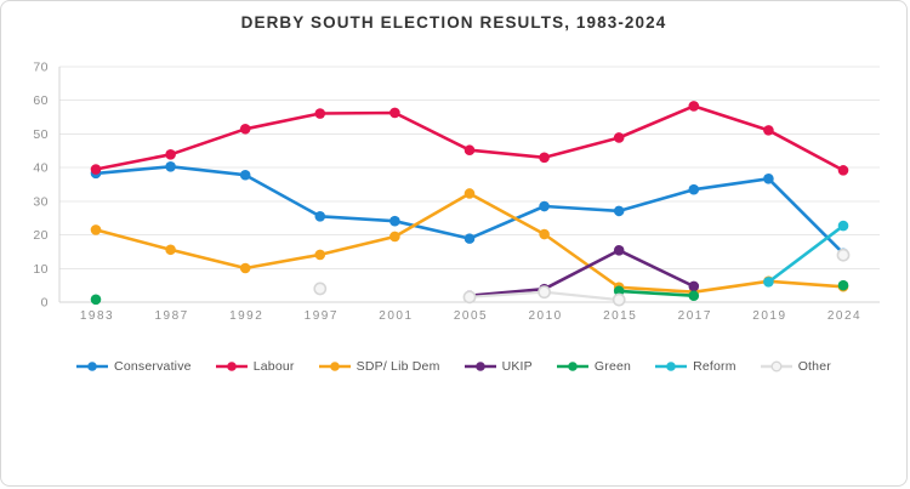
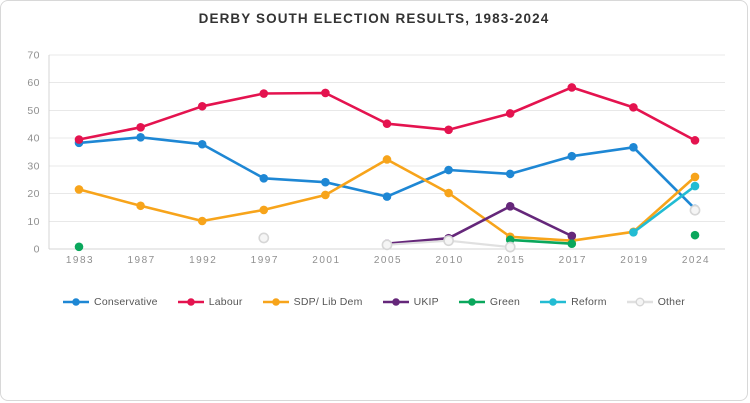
SDP/ Lib Dem/2024: 5 -> 26
